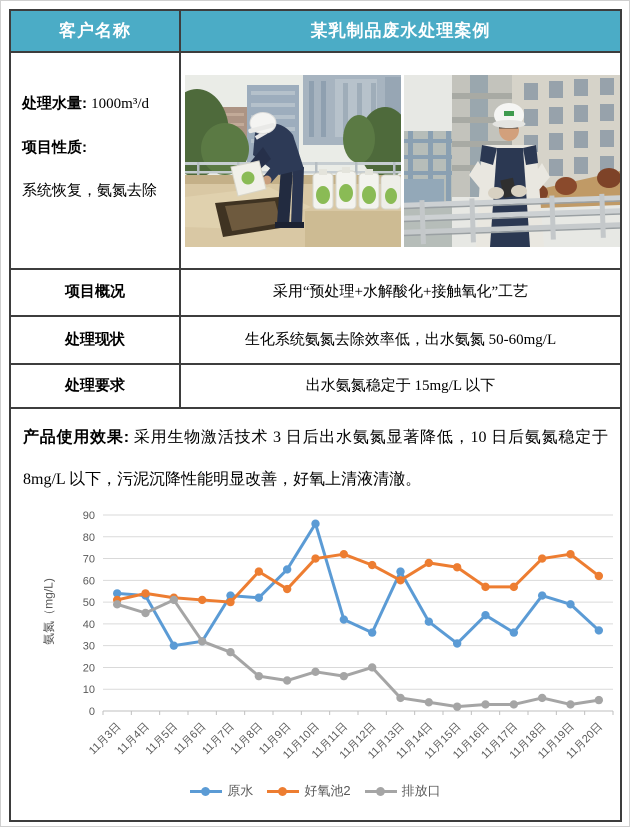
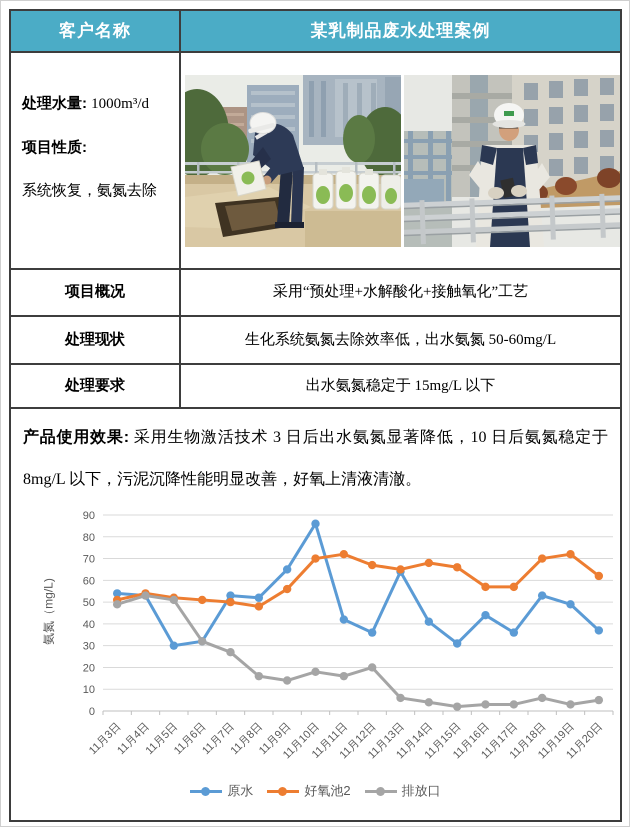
排放口/11月4日: 45 -> 53
好氧池2/11月8日: 64 -> 48
好氧池2/11月13日: 60 -> 65
